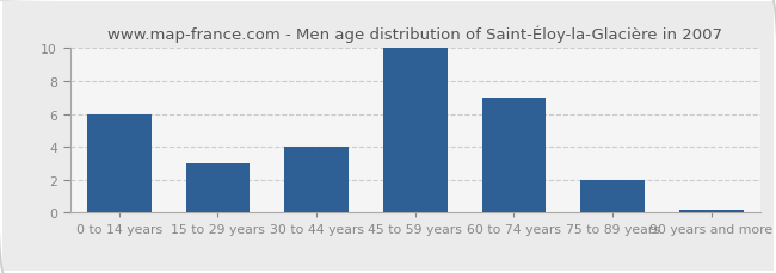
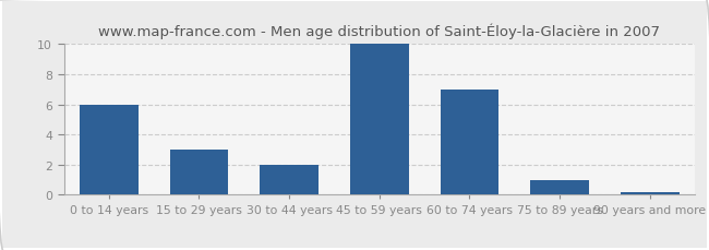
30 to 44 years: 4.0 -> 2.0
75 to 89 years: 2.0 -> 1.0
